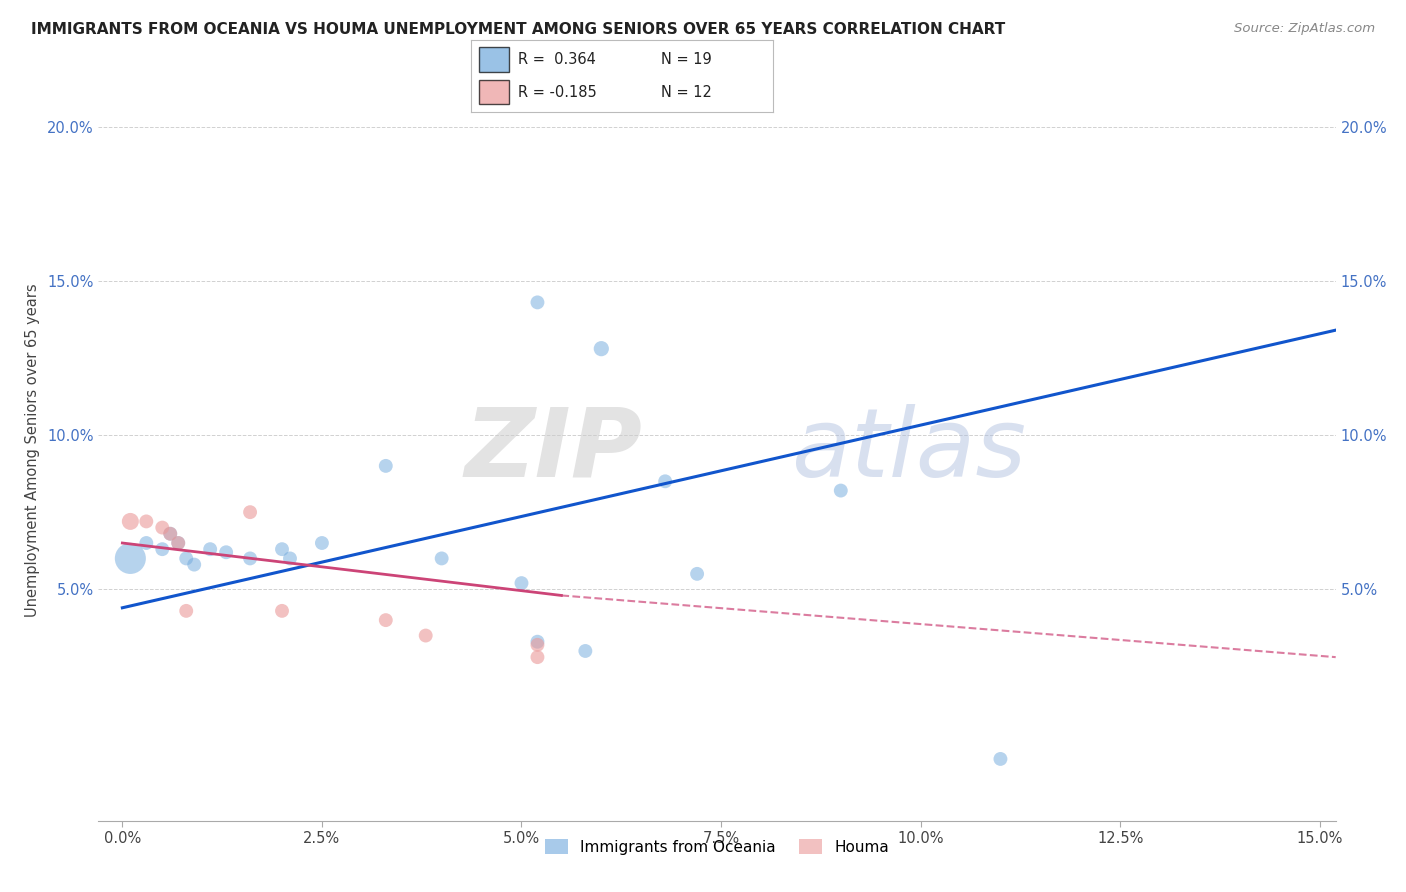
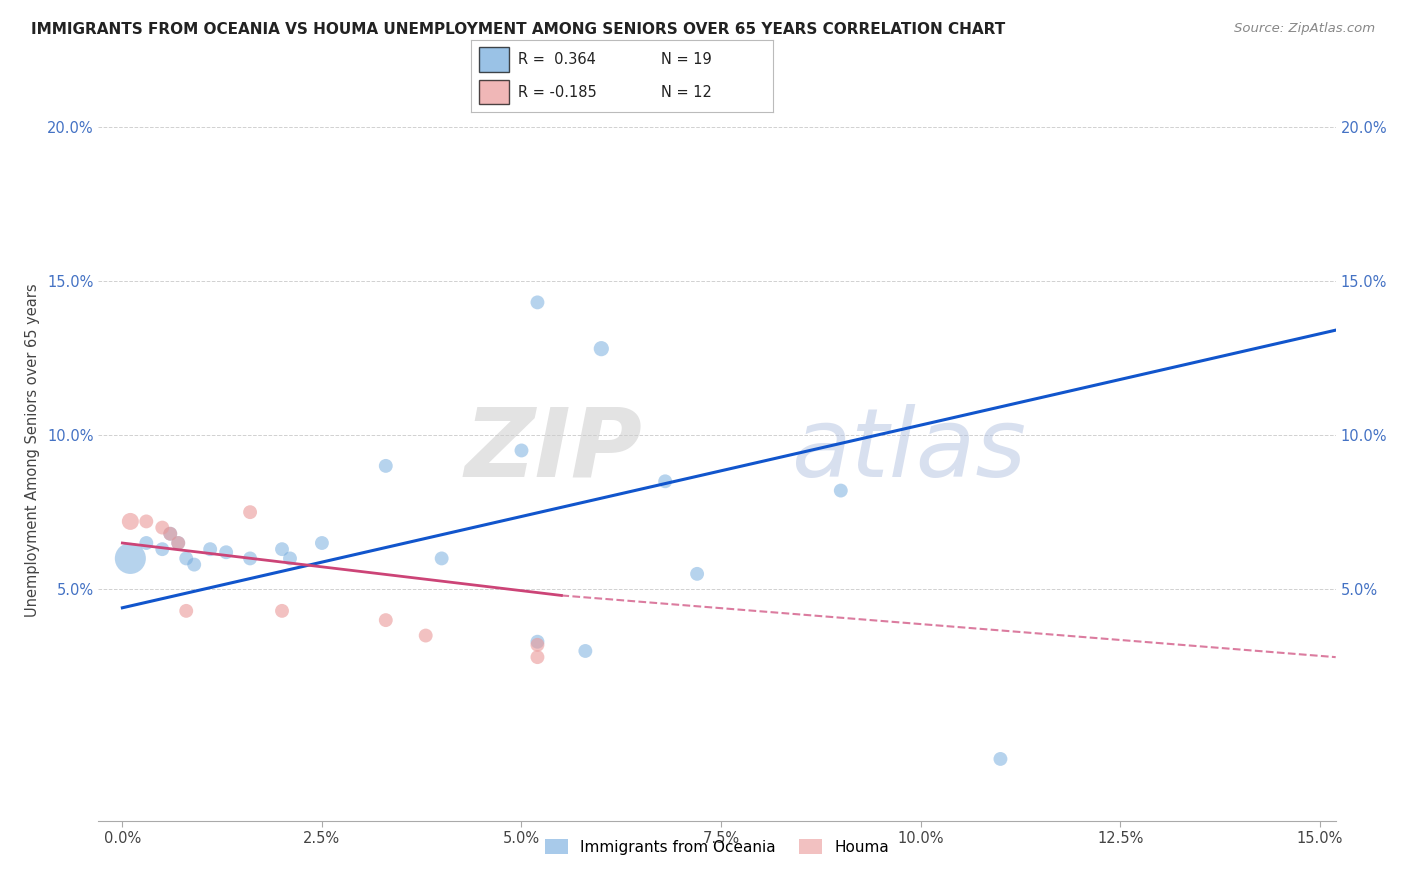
Immigrants from Oceania/5.0%: 5.2% -> 9.5%
